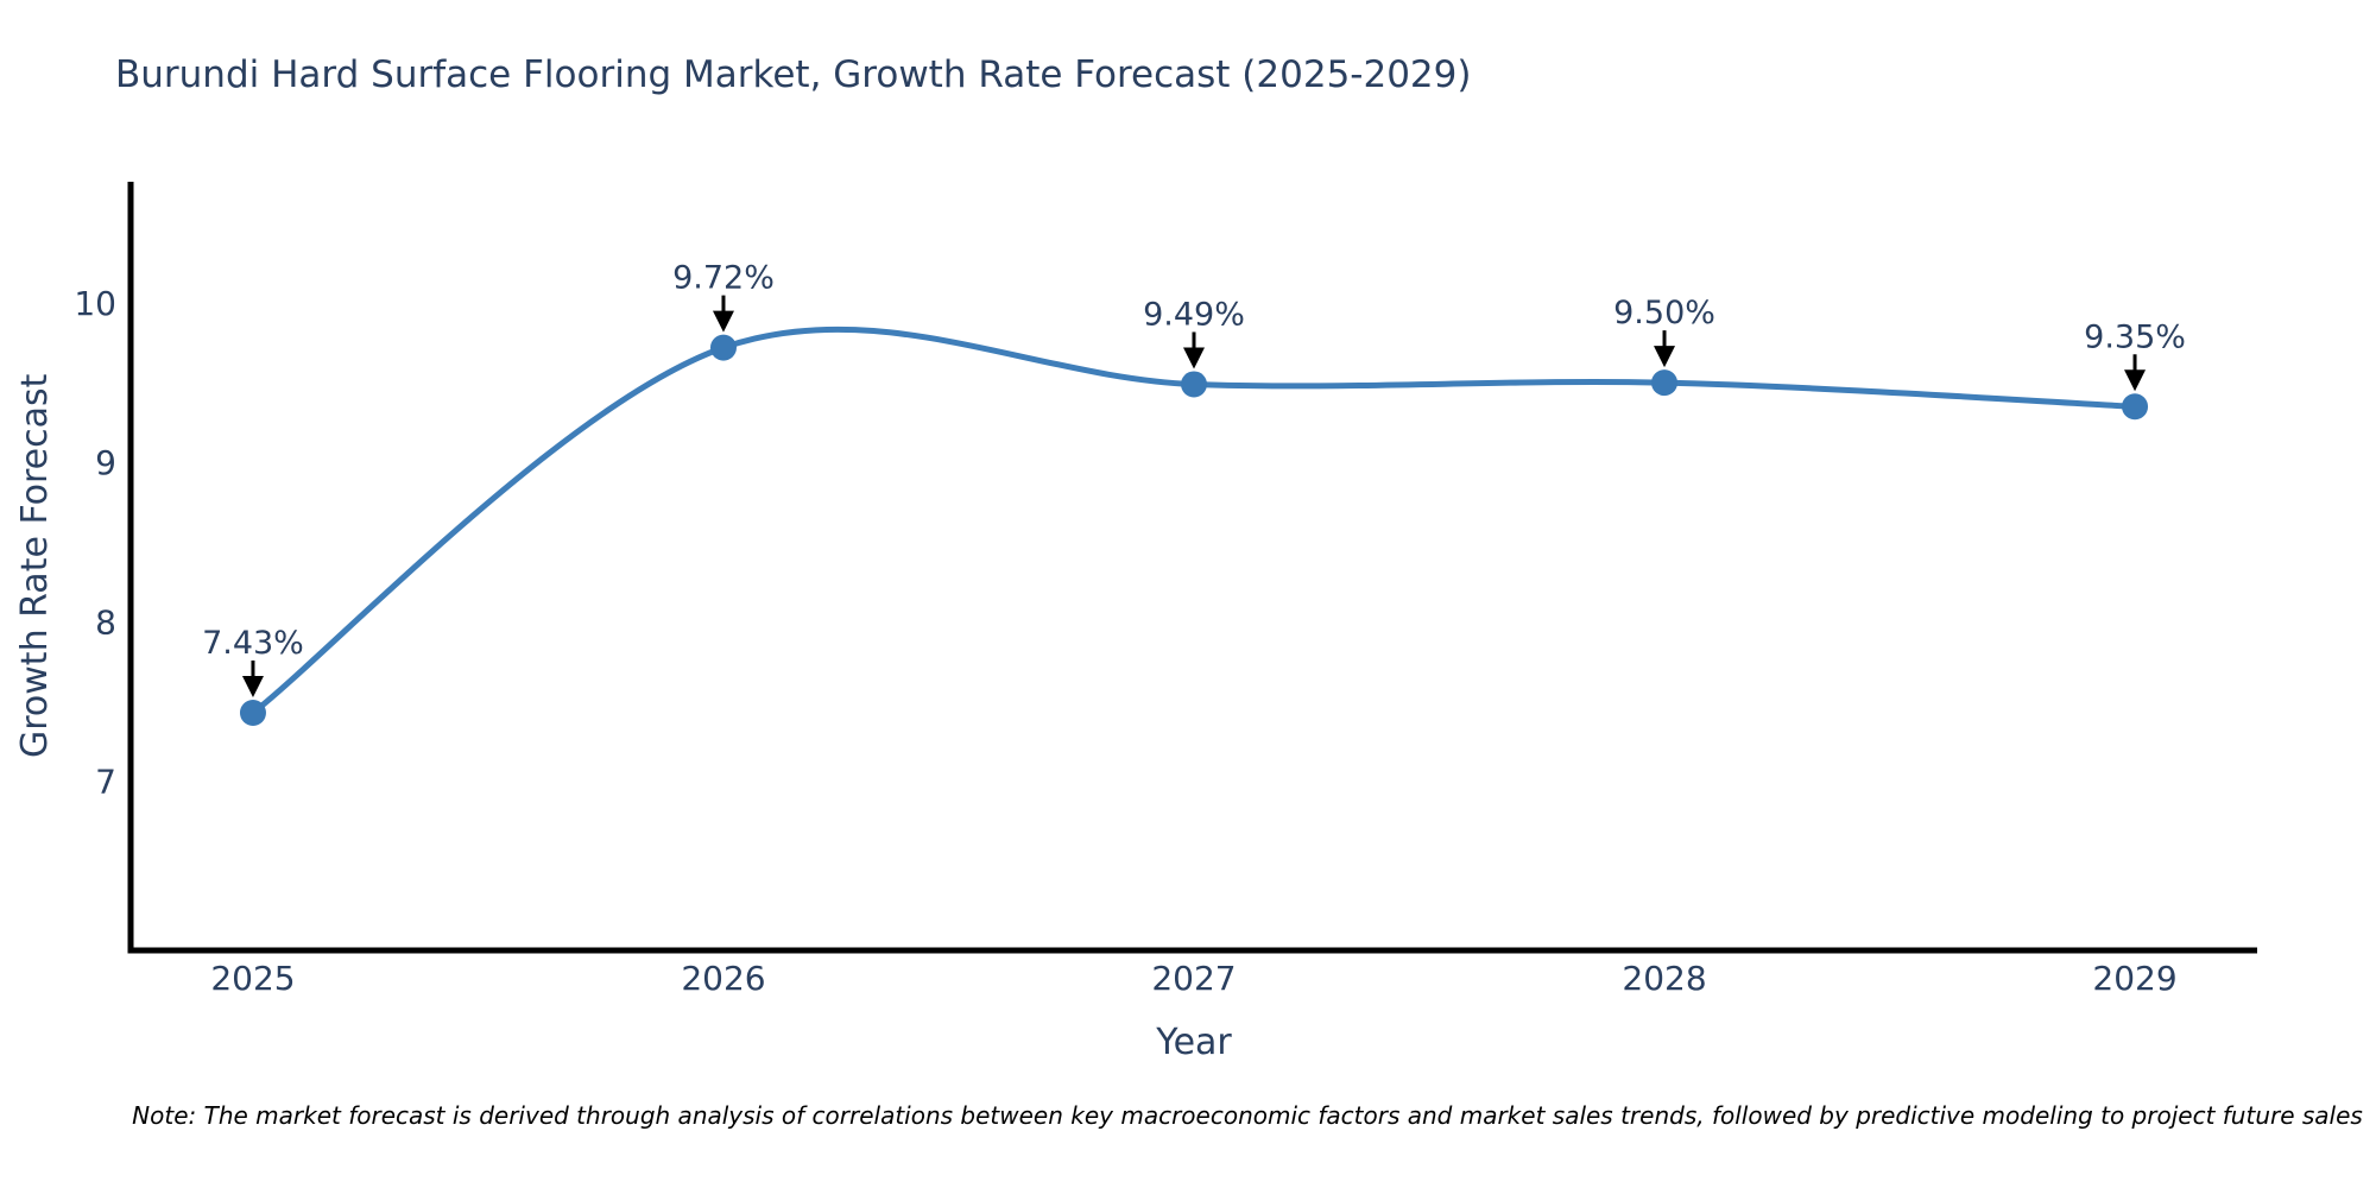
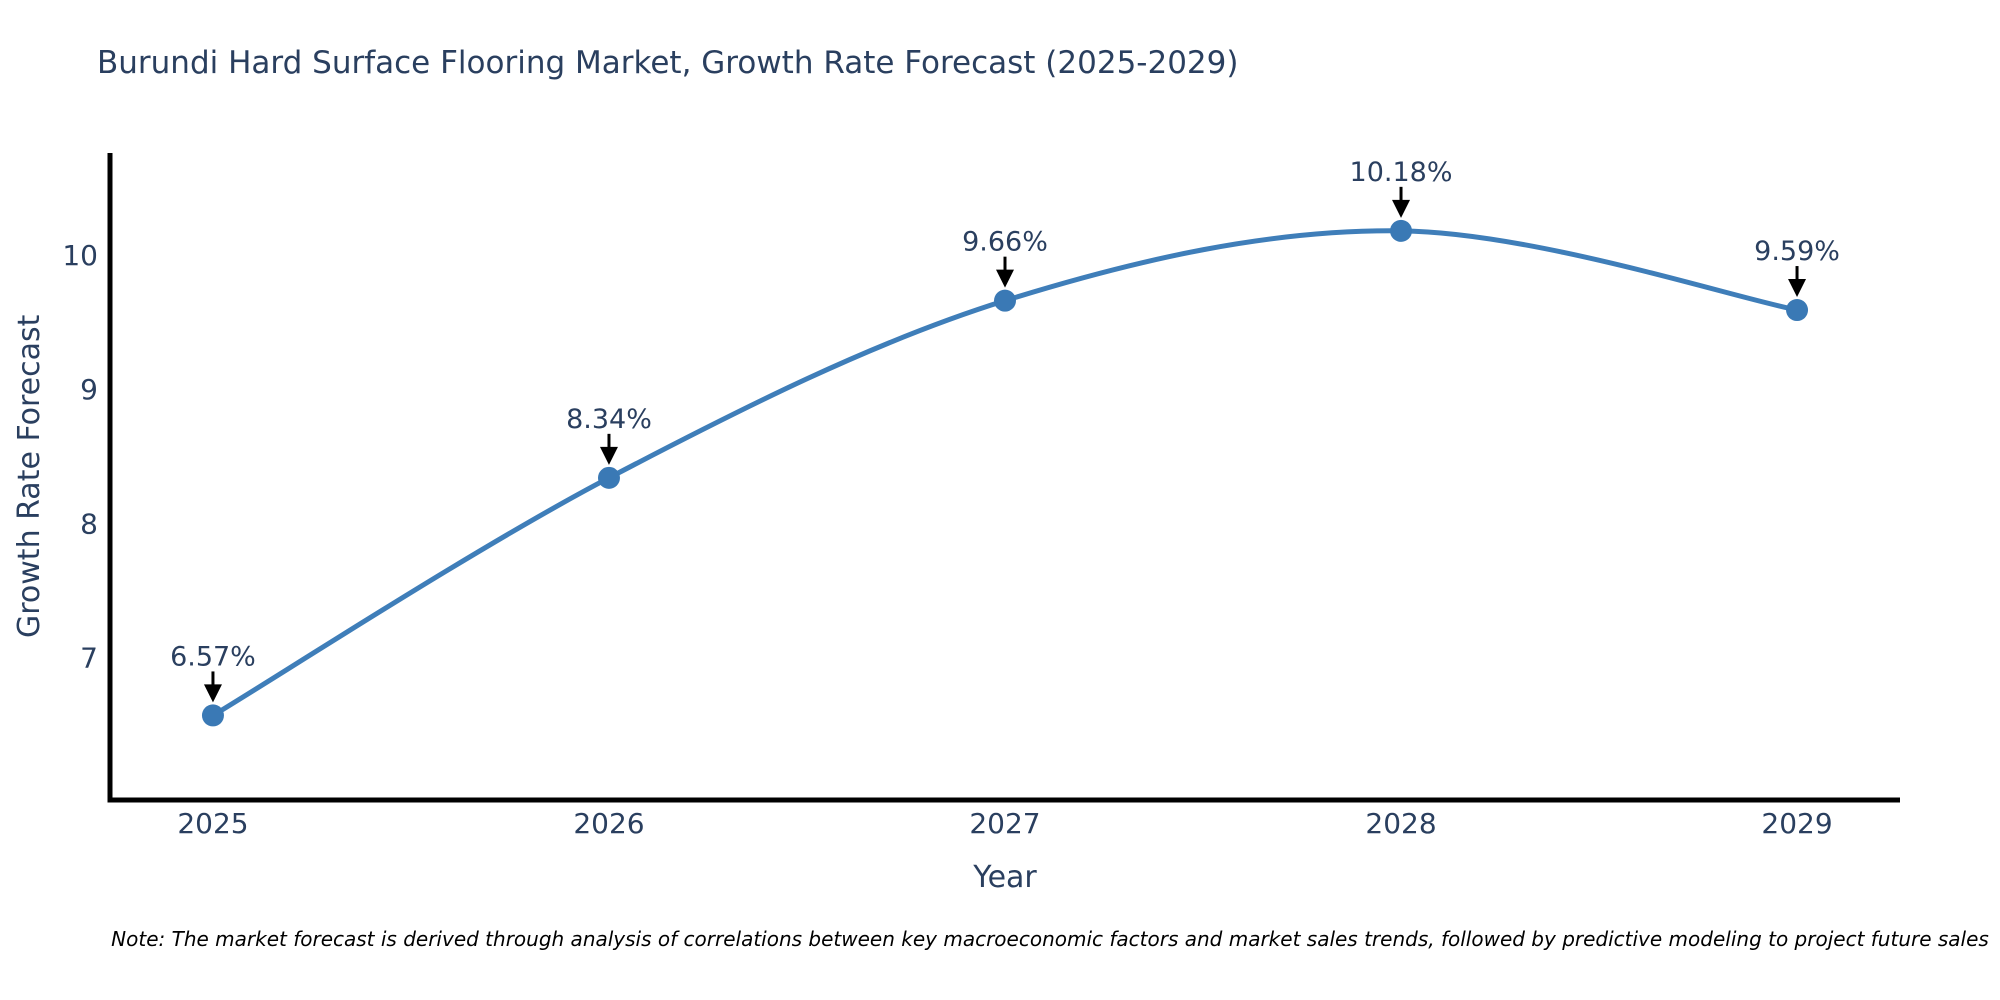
2025: 7.43% -> 6.57%
2026: 9.72% -> 8.34%
2027: 9.49% -> 9.66%
2028: 9.50% -> 10.18%
2029: 9.35% -> 9.59%
